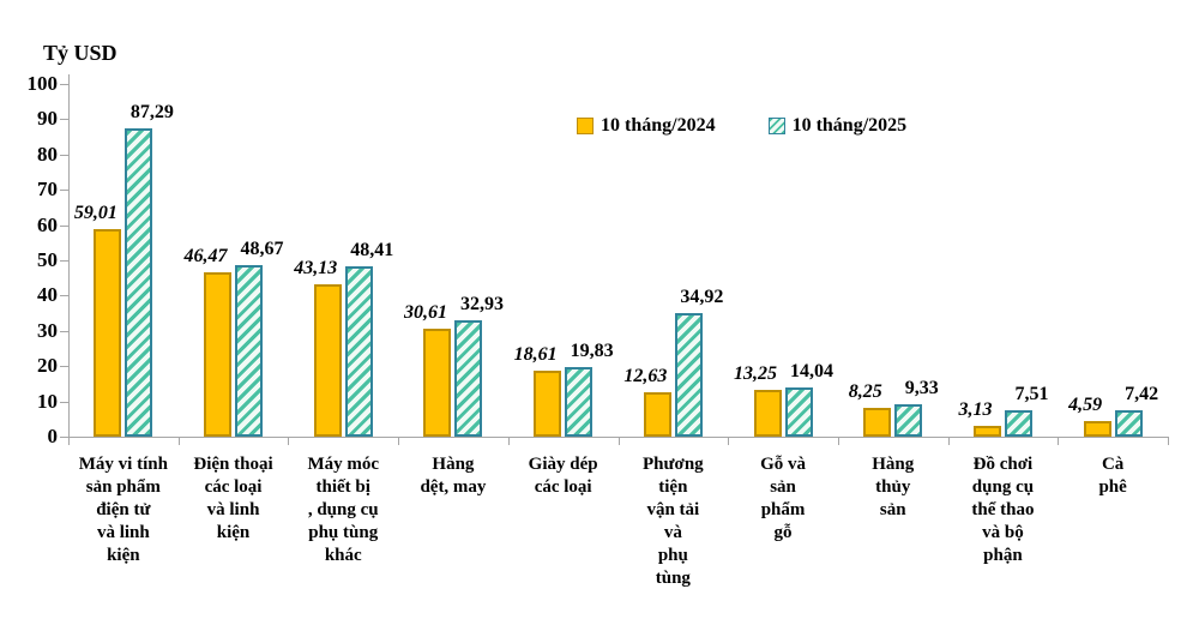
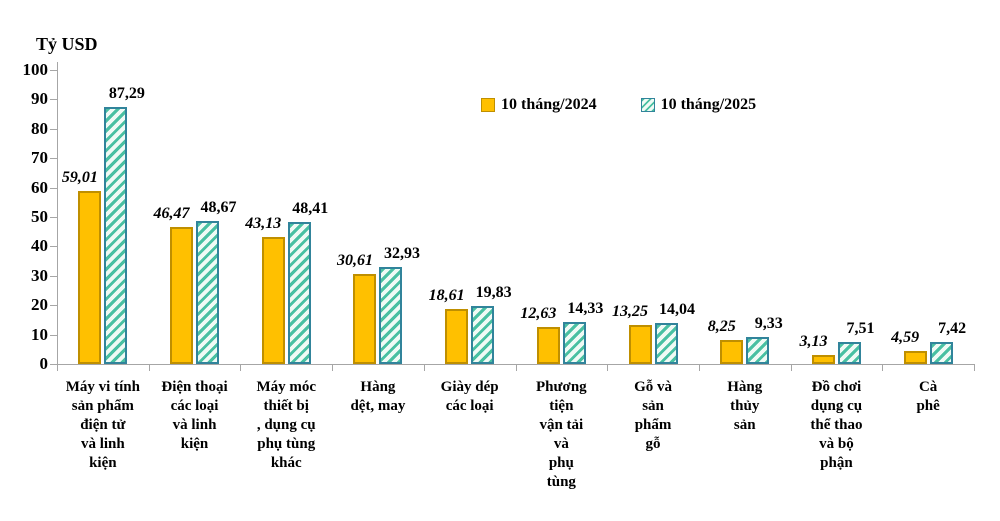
10 tháng/2025/Phương tiện vận tải và phụ tùng: 34,92 -> 14,33
